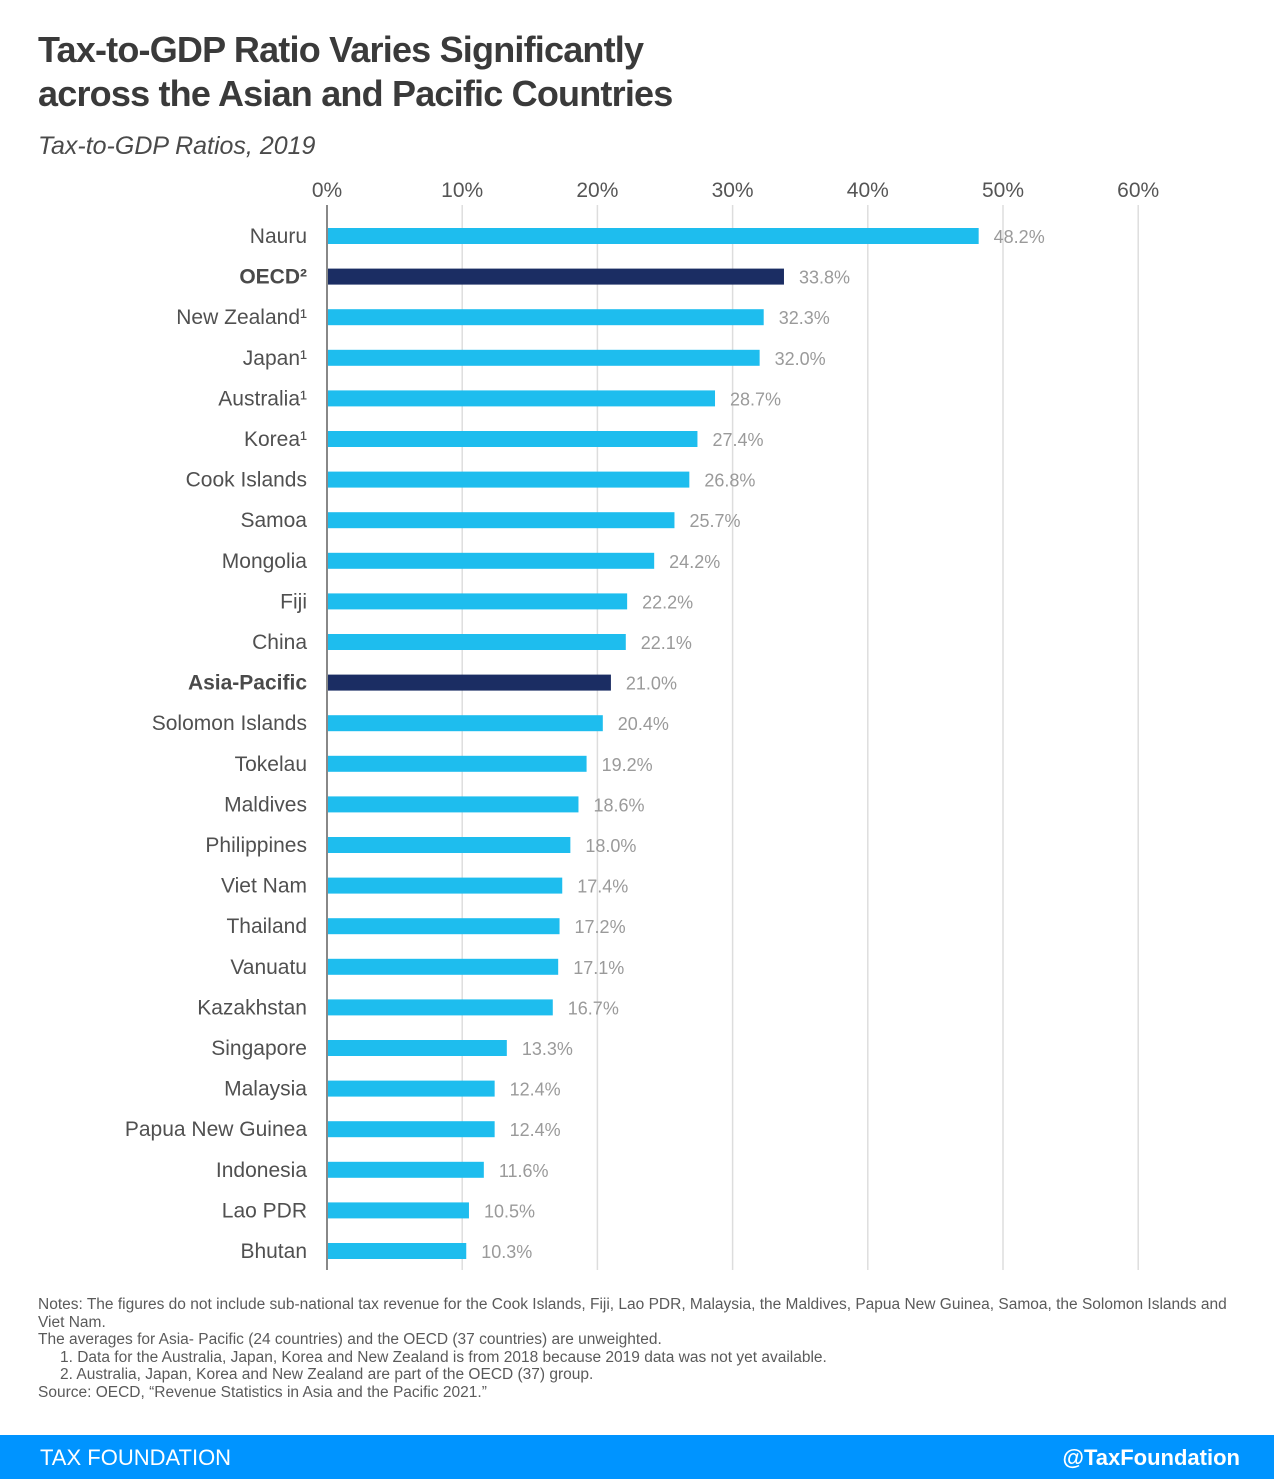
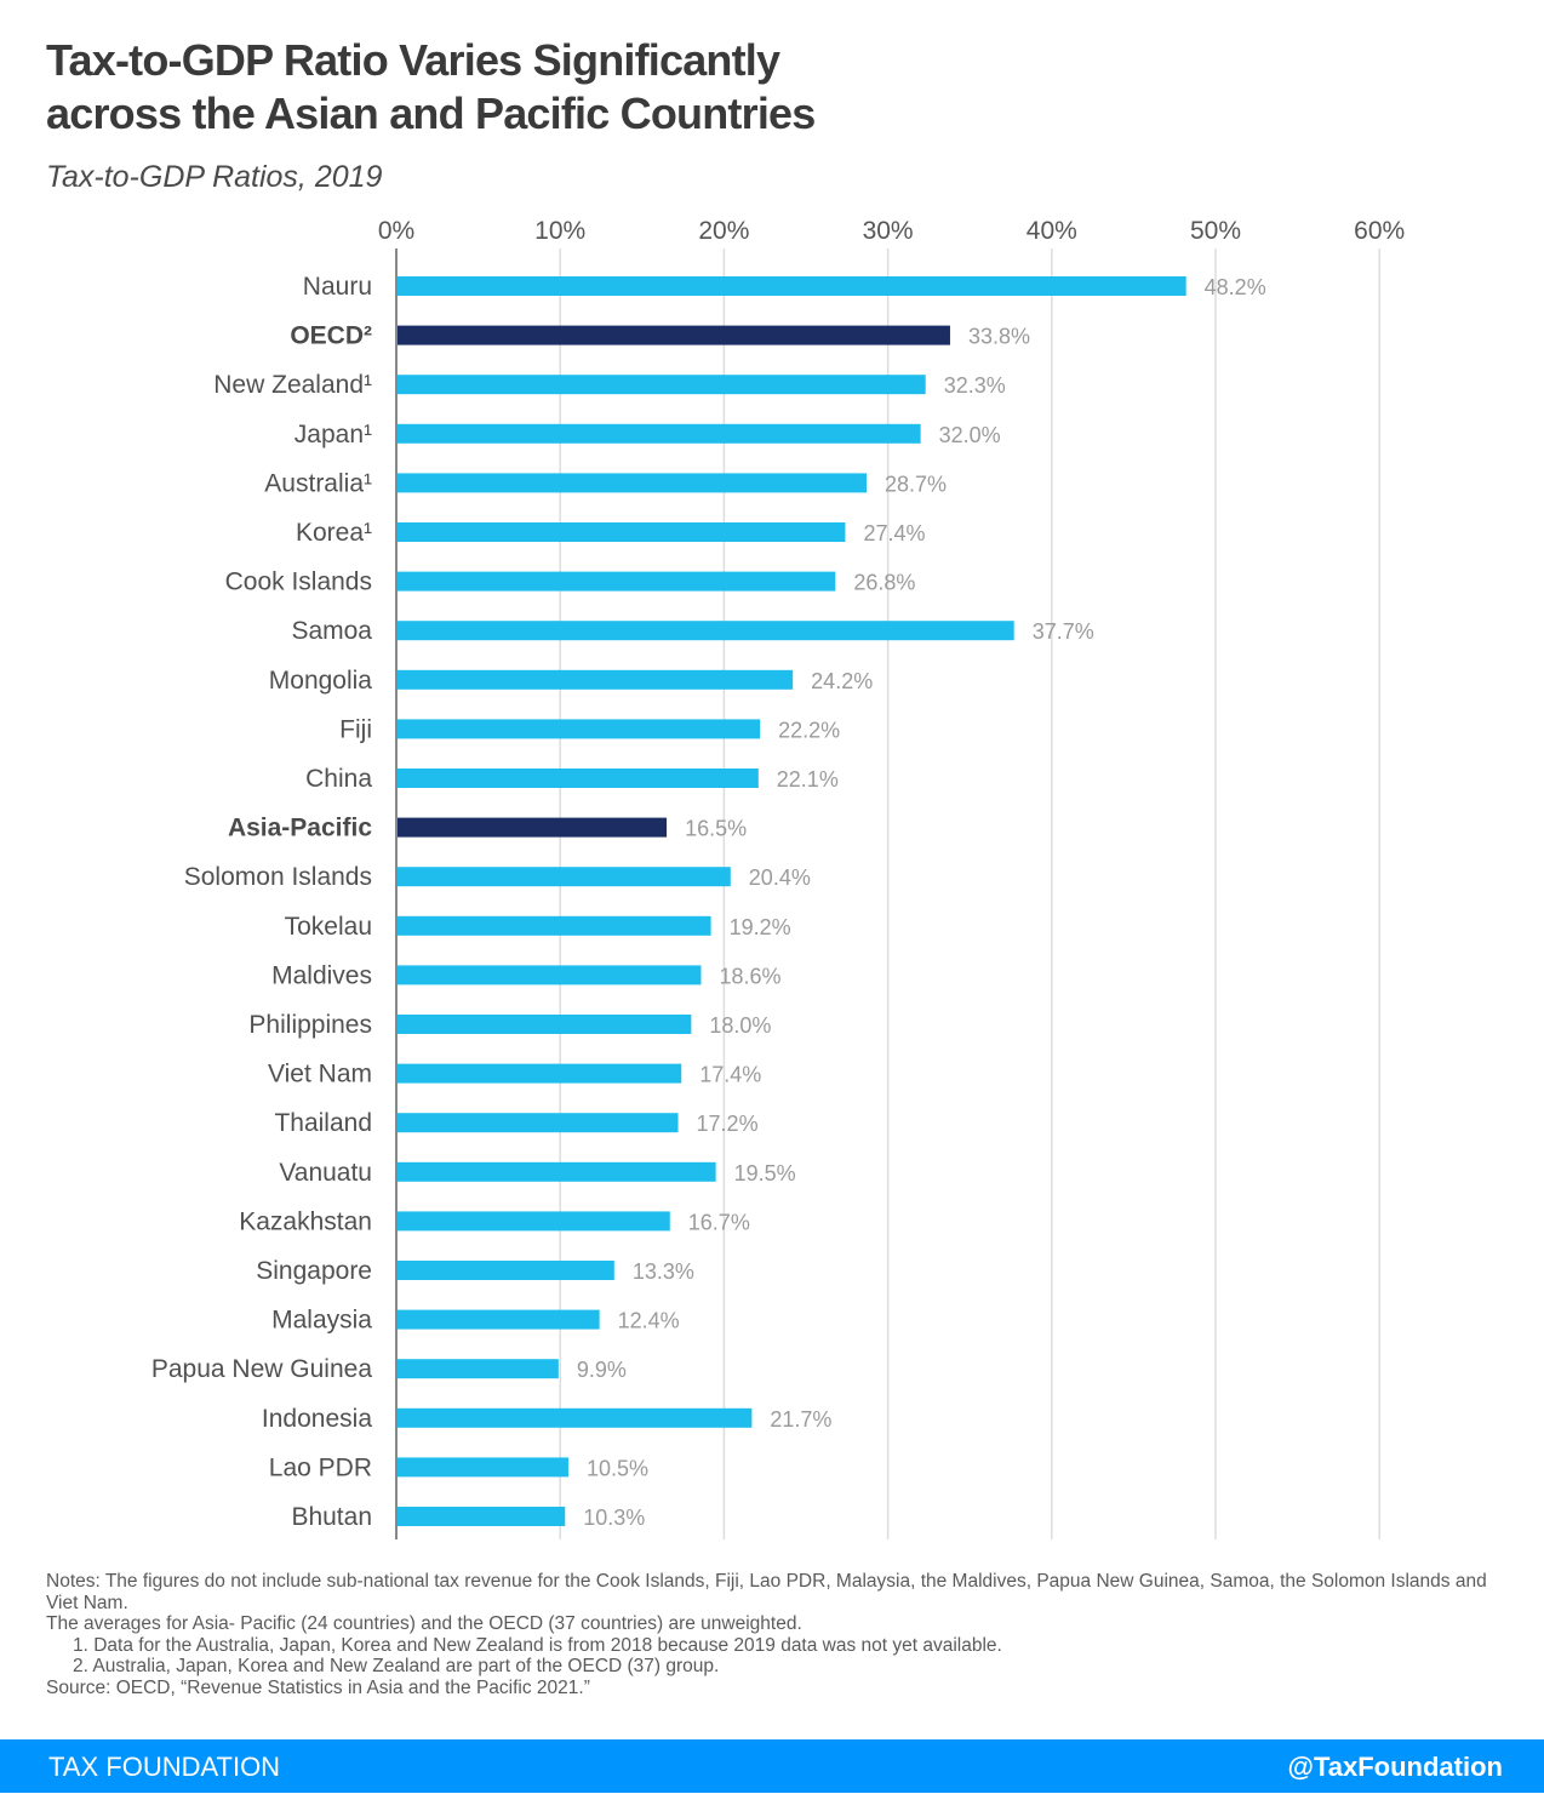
Samoa: 25.7% -> 37.7%
Asia-Pacific: 21.0% -> 16.5%
Vanuatu: 17.1% -> 19.5%
Papua New Guinea: 12.4% -> 9.9%
Indonesia: 11.6% -> 21.7%
